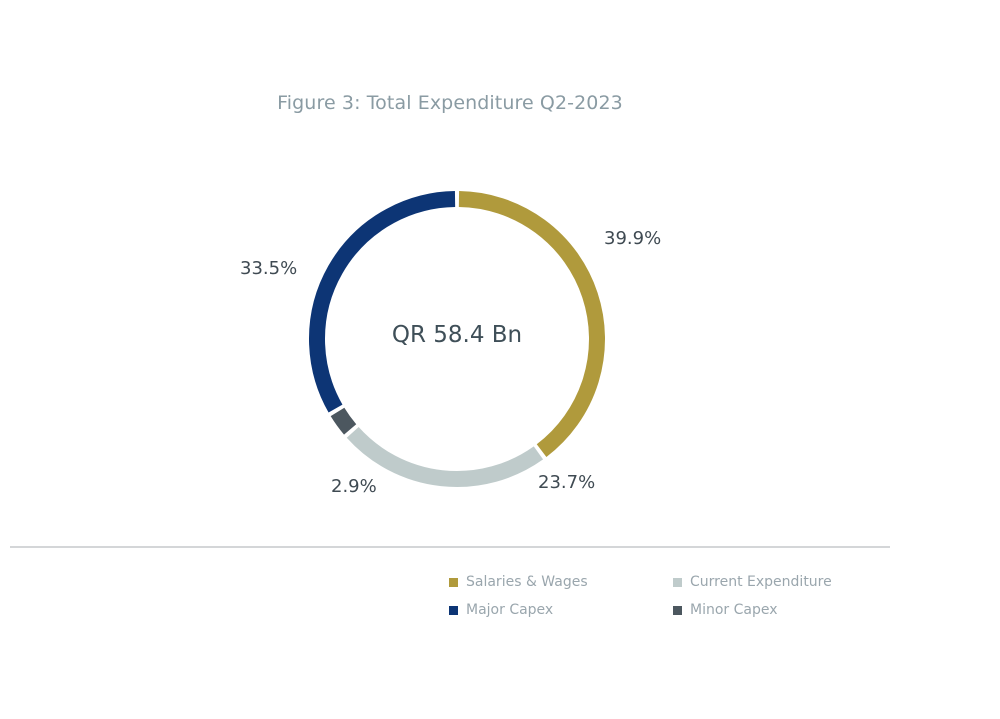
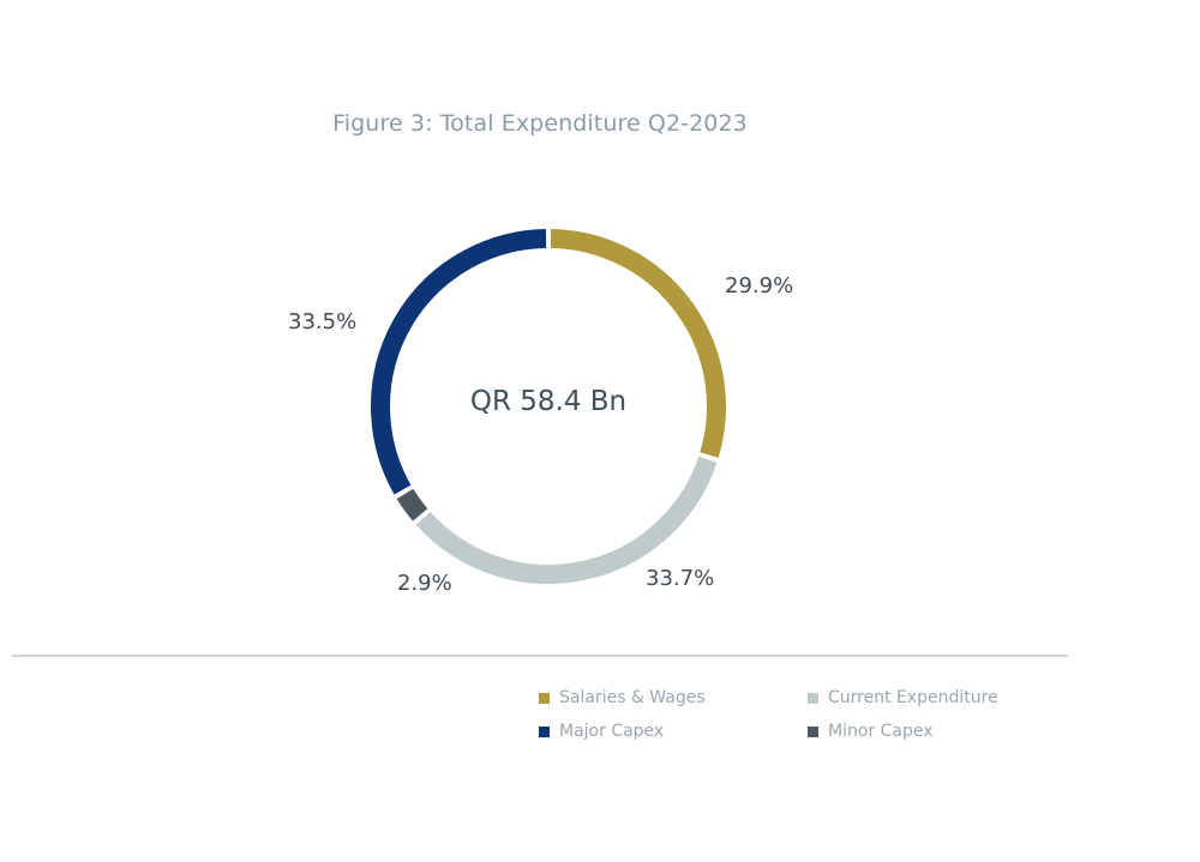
Salaries & Wages: 39.9% -> 29.9%
Current Expenditure: 23.7% -> 33.7%
